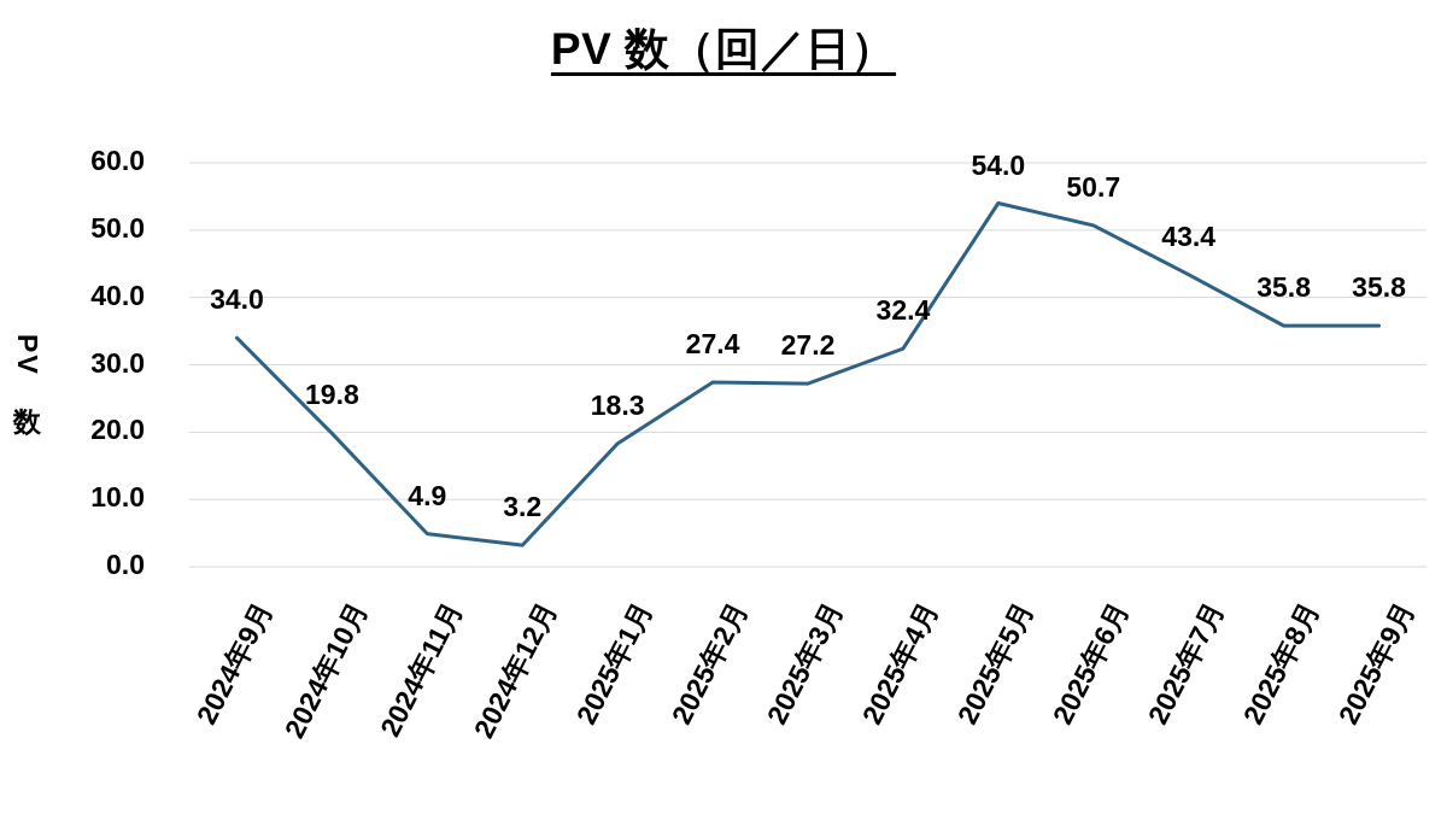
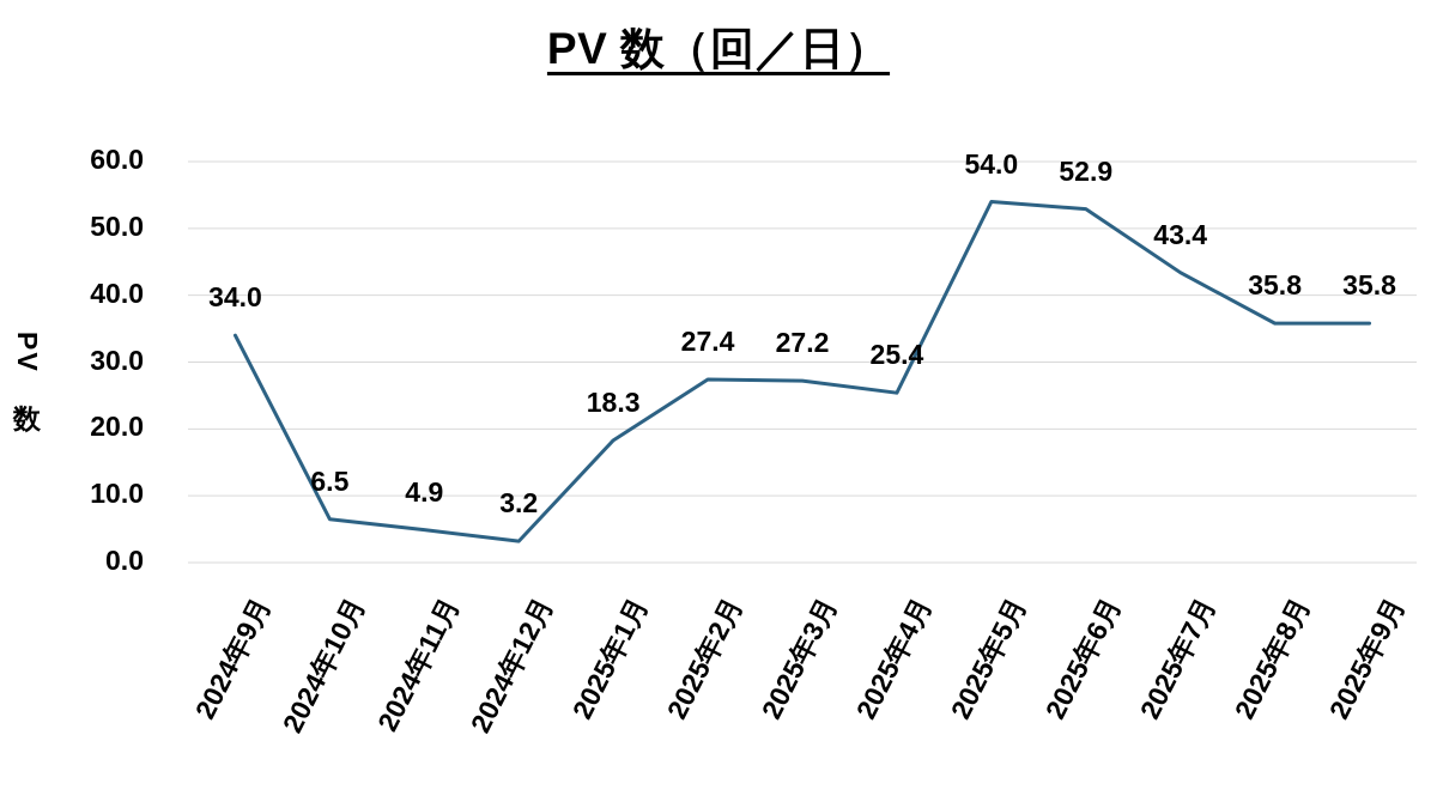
2024年10月: 19.8 -> 6.5
2025年4月: 32.4 -> 25.4
2025年6月: 50.7 -> 52.9
